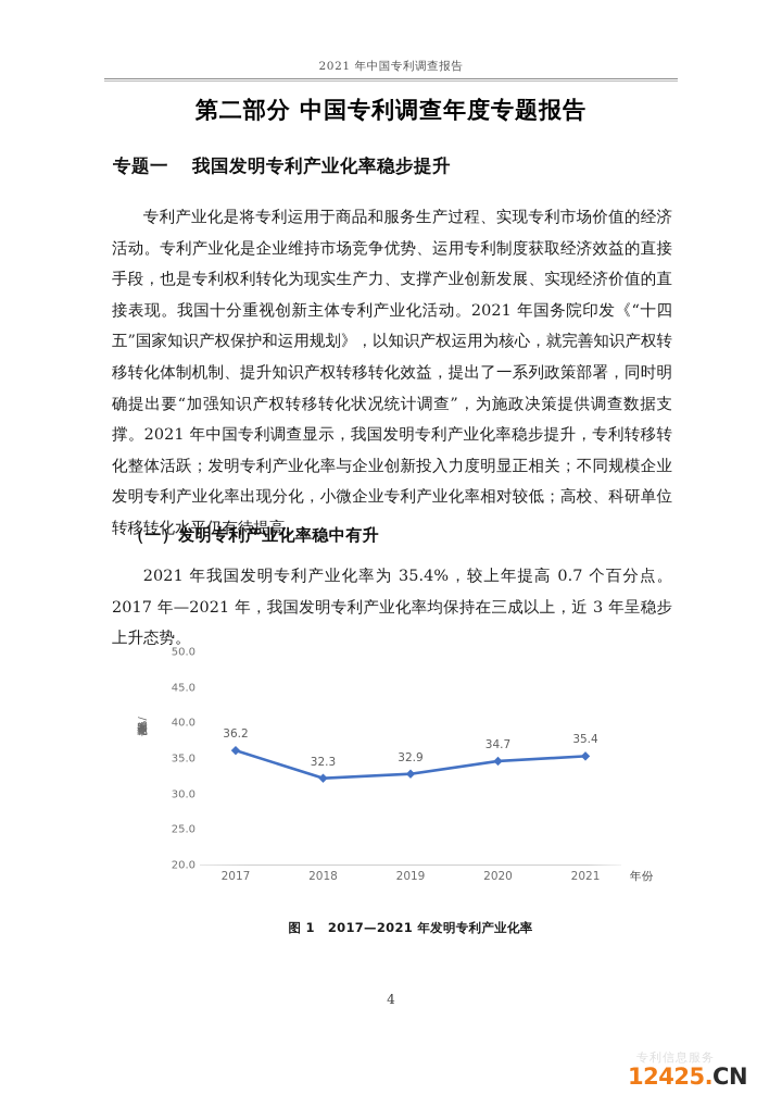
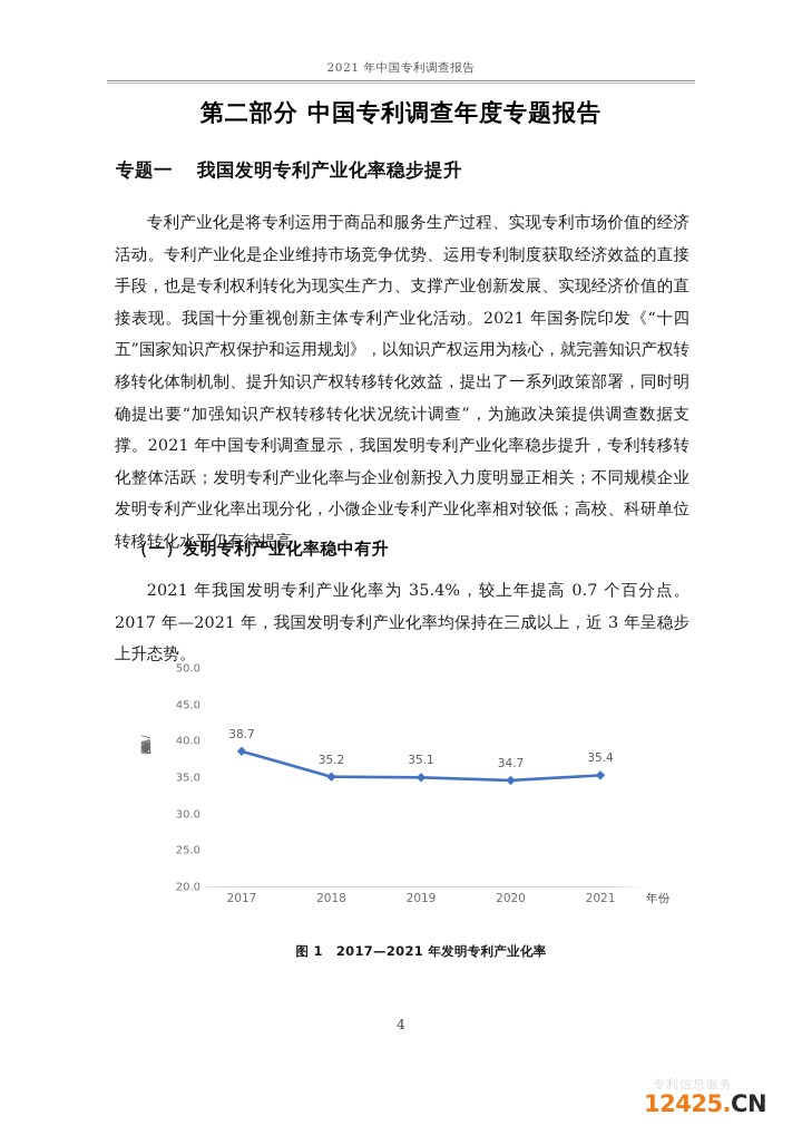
2017: 36.2 -> 38.7
2018: 32.3 -> 35.2
2019: 32.9 -> 35.1
